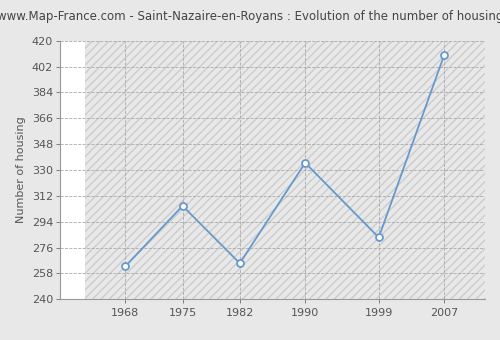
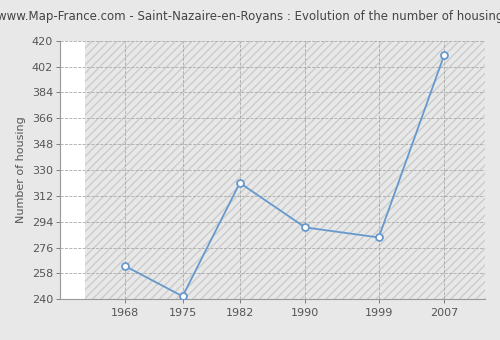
1975: 305 -> 242
1982: 265 -> 321
1990: 335 -> 290
